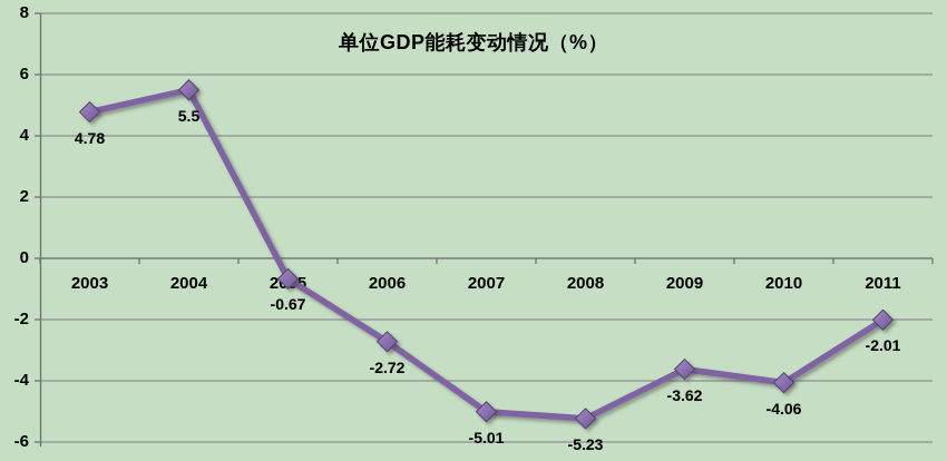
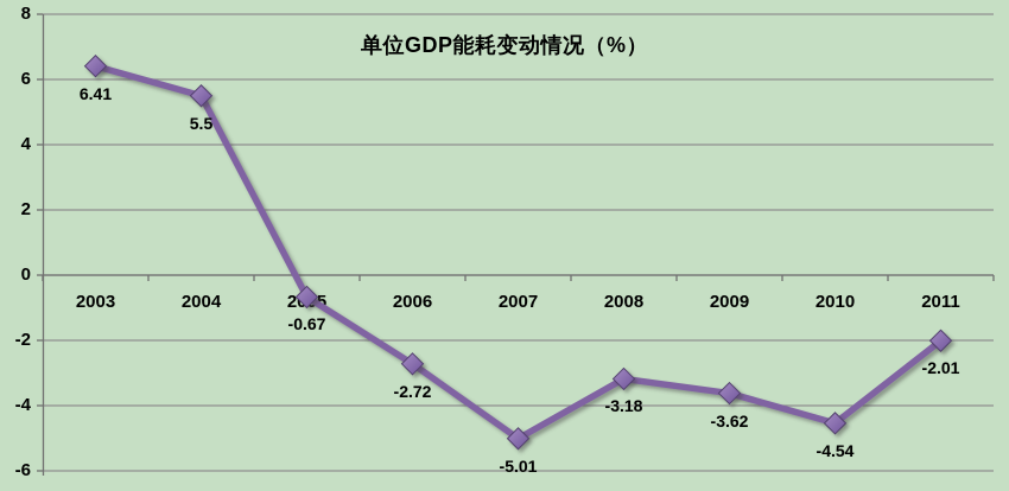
2003: 4.78 -> 6.41
2008: -5.23 -> -3.18
2010: -4.06 -> -4.54
